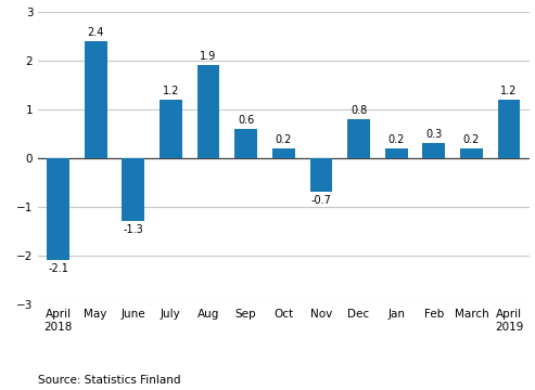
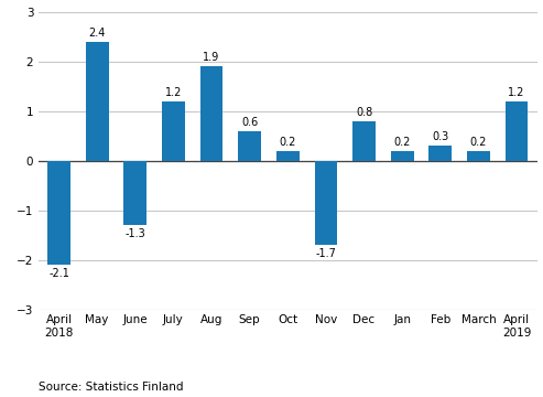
Nov: -0.7 -> -1.7
